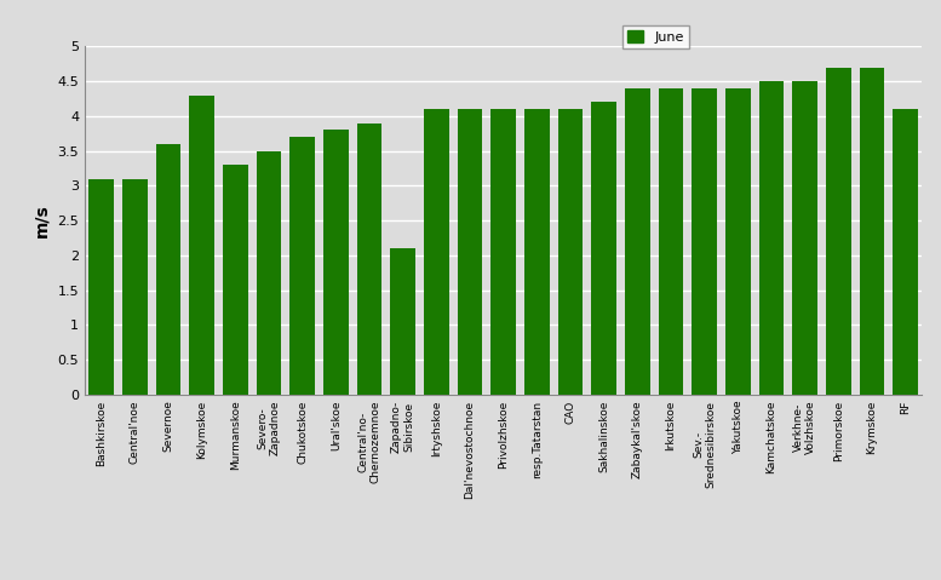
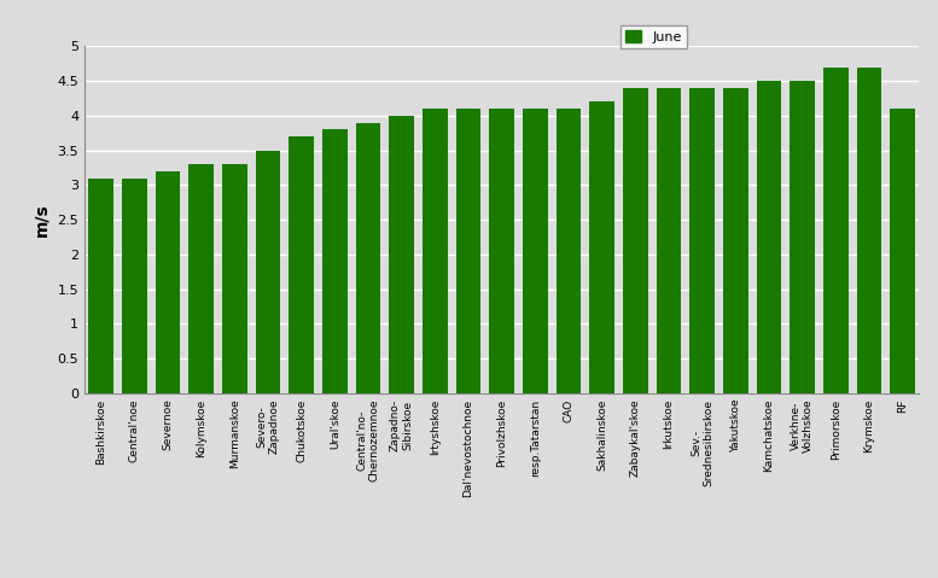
Severnoe: 3.6 -> 3.2
Kolymskoe: 4.3 -> 3.3
Zapadno- Sibirskoe: 2.1 -> 4.0
